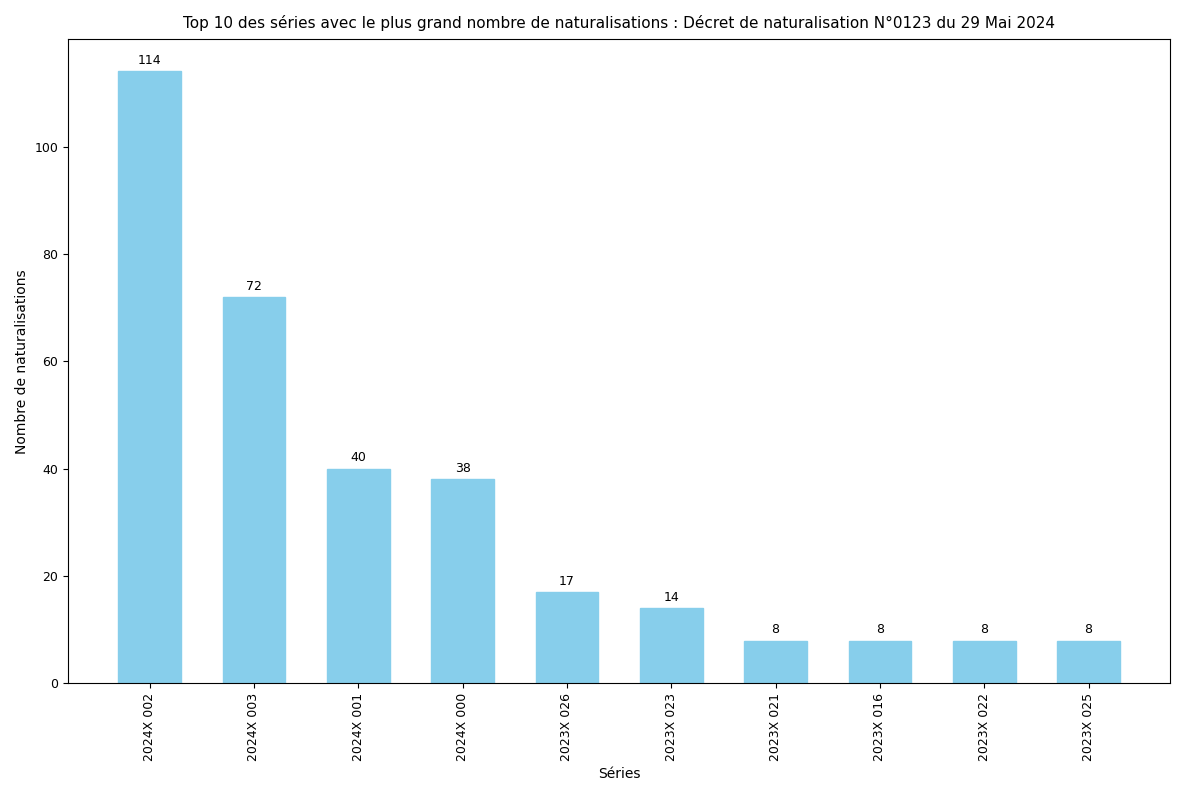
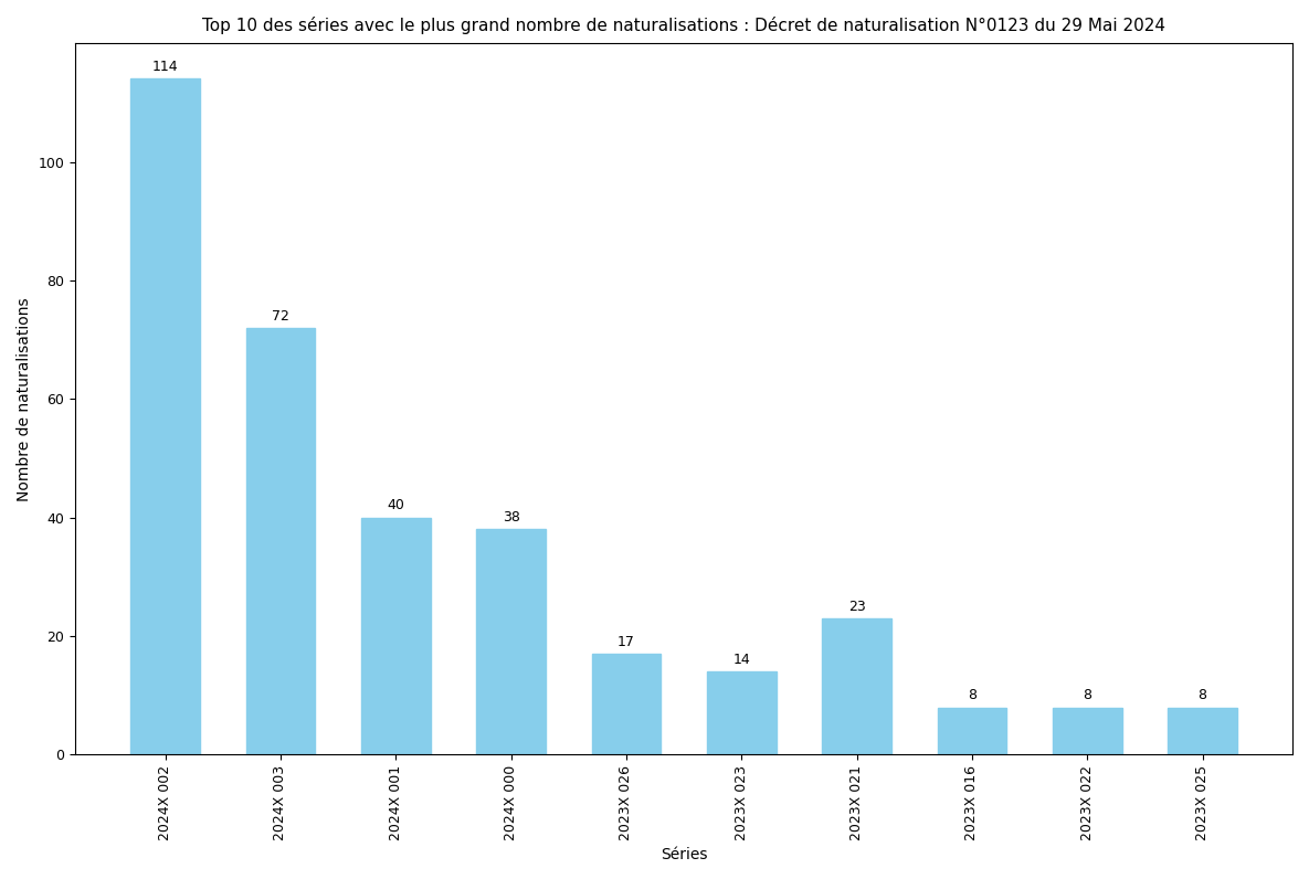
2023X 021: 8 -> 23
